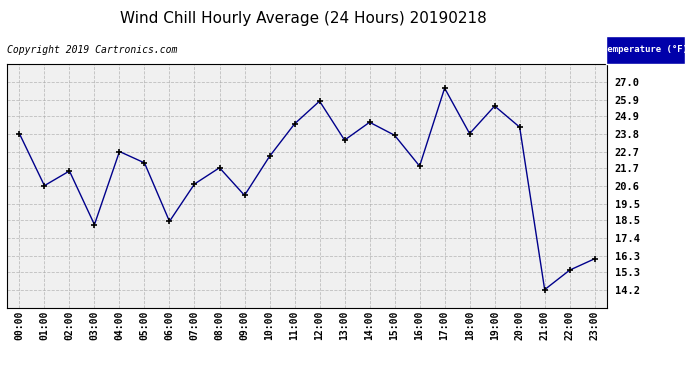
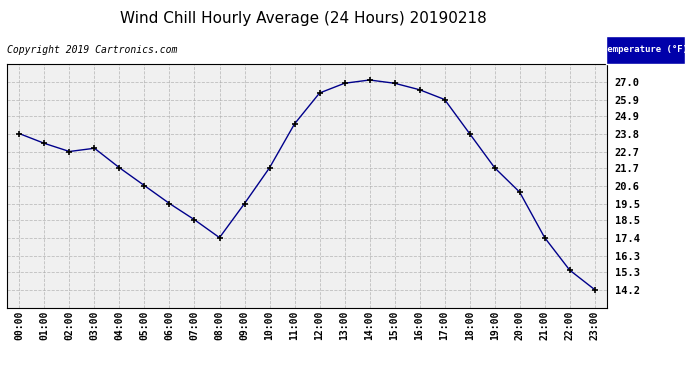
01:00: 20.6 -> 23.2
02:00: 21.5 -> 22.7
03:00: 18.2 -> 22.9
04:00: 22.7 -> 21.7
05:00: 22.0 -> 20.6
06:00: 18.4 -> 19.5
07:00: 20.7 -> 18.5
08:00: 21.7 -> 17.4
09:00: 20.0 -> 19.5
10:00: 22.4 -> 21.7
12:00: 25.8 -> 26.3
13:00: 23.4 -> 26.9
14:00: 24.5 -> 27.1
15:00: 23.7 -> 26.9
16:00: 21.8 -> 26.5
17:00: 26.6 -> 25.9
19:00: 25.5 -> 21.7
20:00: 24.2 -> 20.2
21:00: 14.2 -> 17.4
23:00: 16.1 -> 14.2
